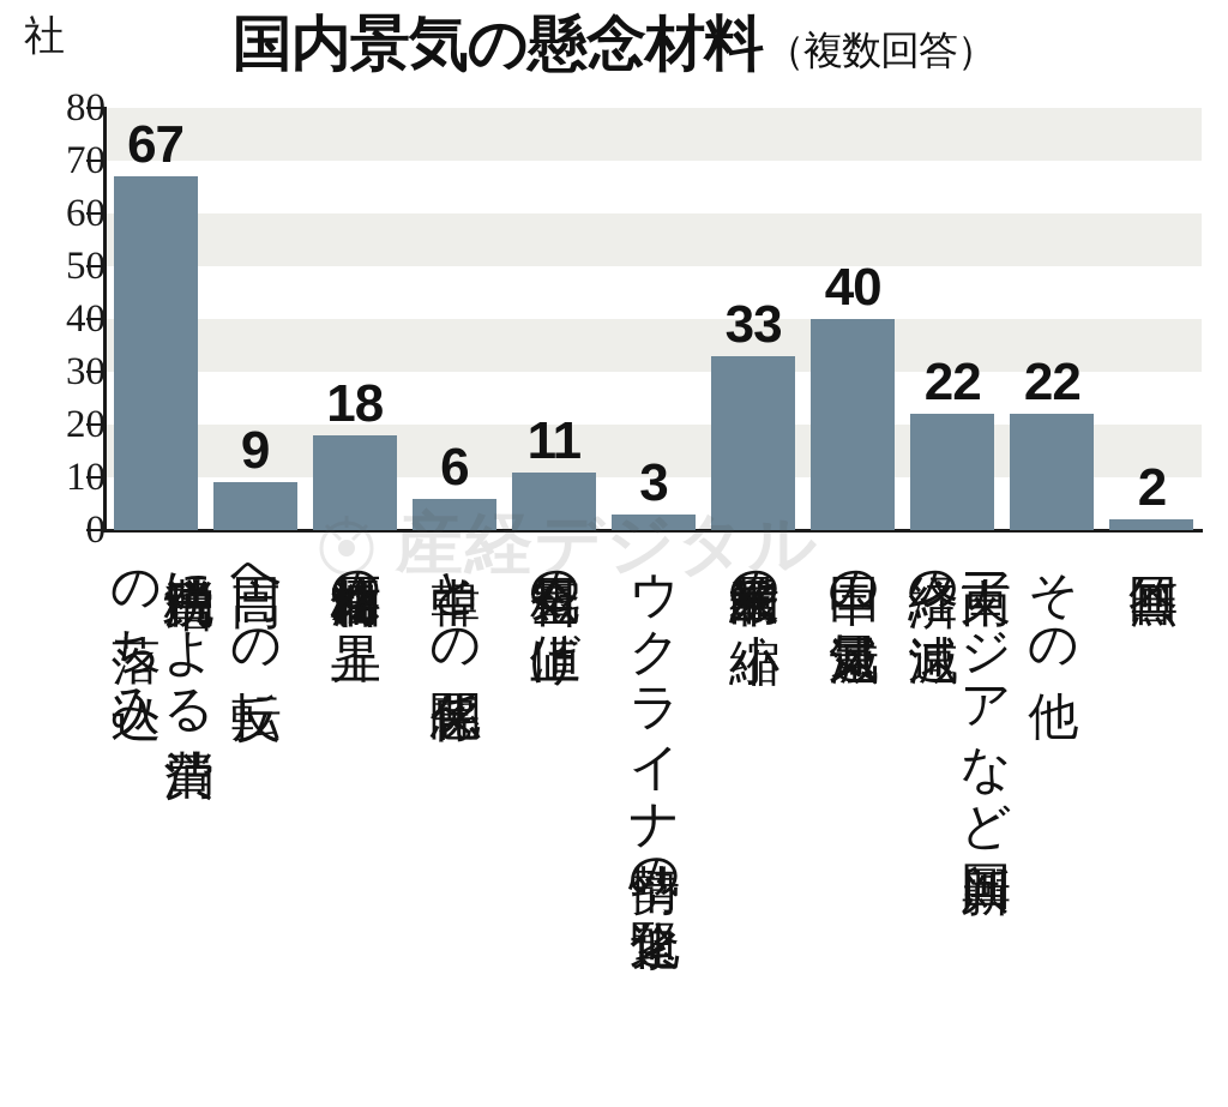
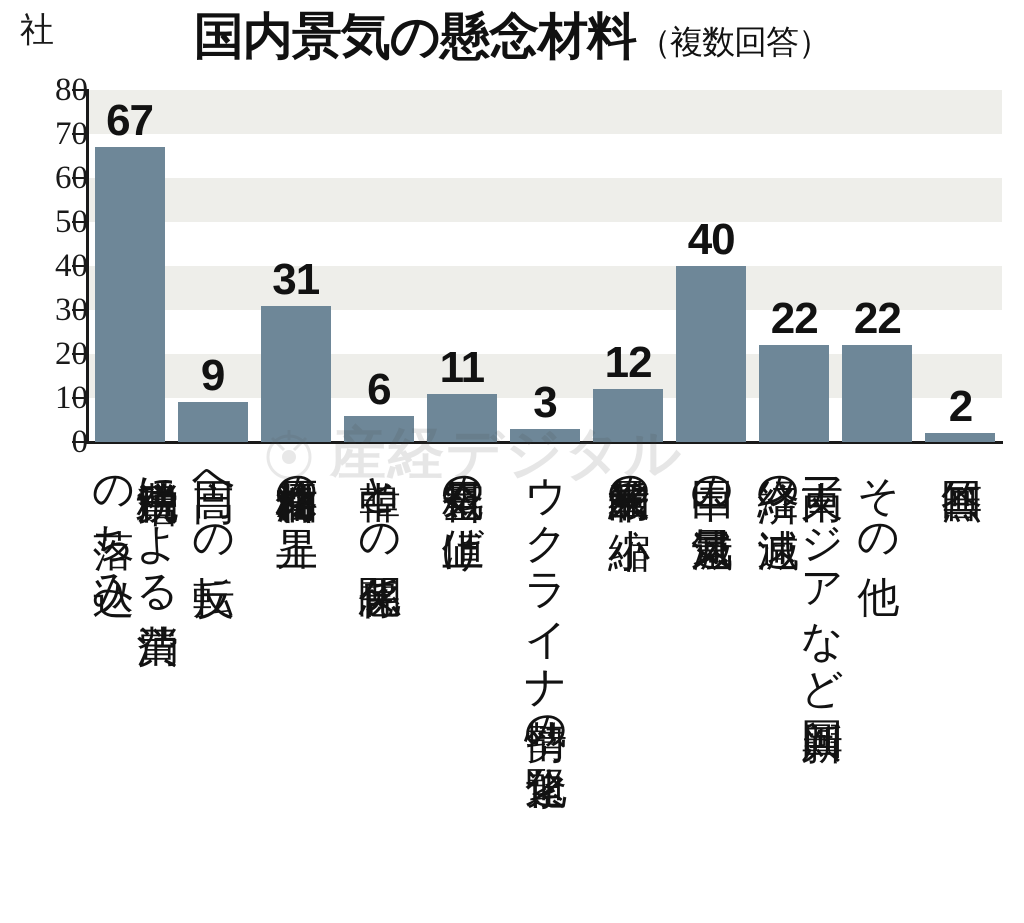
原油原材料価格の上昇: 18 -> 31
米量的緩和の縮小: 33 -> 12
